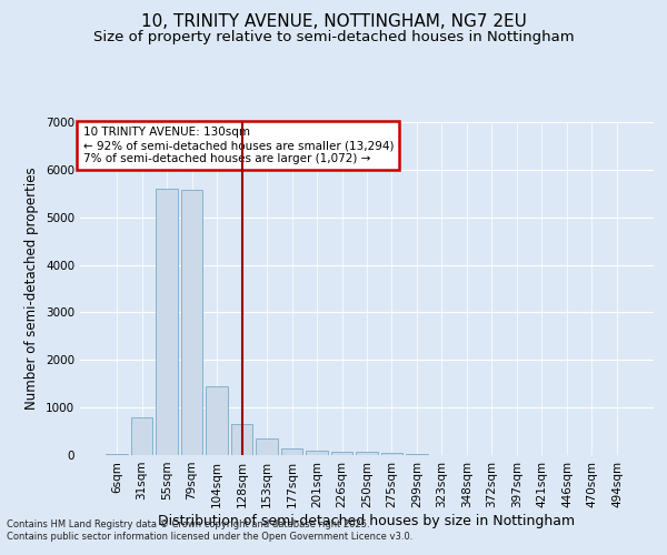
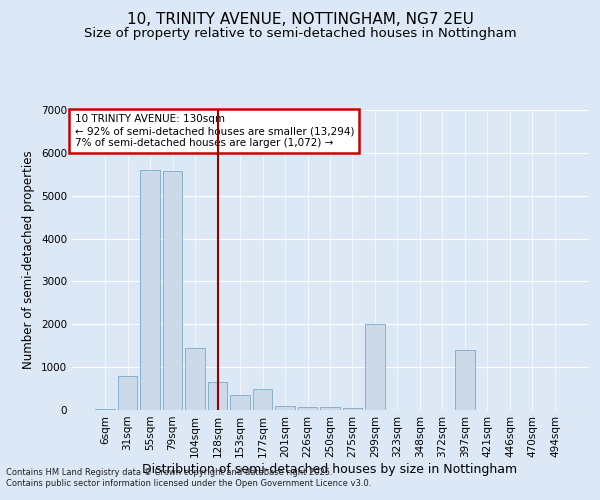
177sqm: 150 -> 500
299sqm: 20 -> 2000
397sqm: 0 -> 1400
